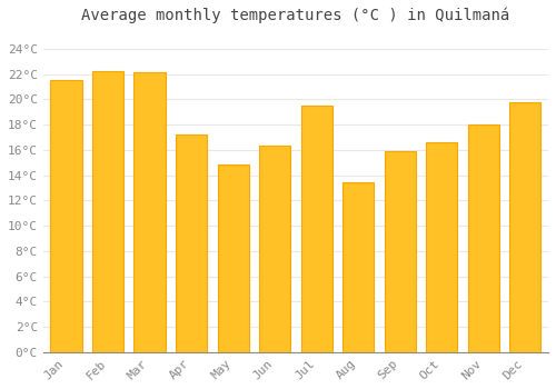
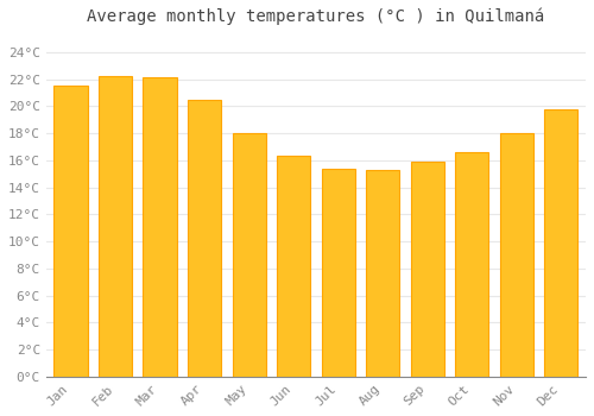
Apr: 17.2°C -> 20.5°C
May: 14.8°C -> 18.0°C
Jul: 19.5°C -> 15.4°C
Aug: 13.4°C -> 15.3°C
